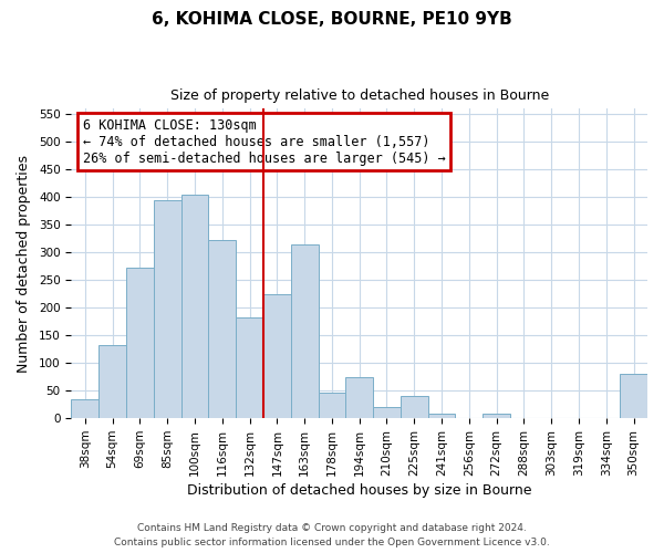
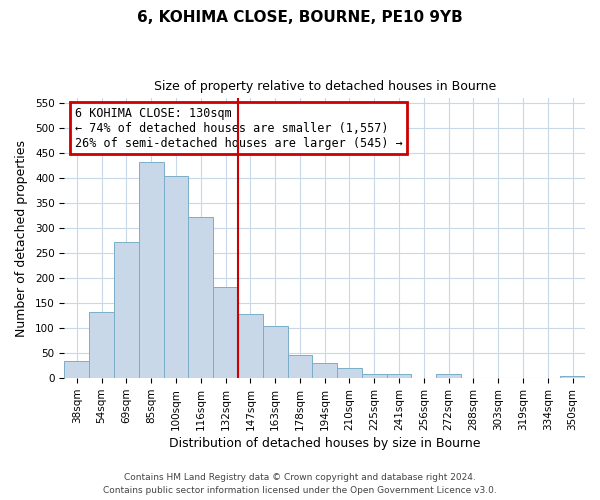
85sqm: 395 -> 433
147sqm: 225 -> 128
163sqm: 315 -> 105
194sqm: 75 -> 30
225sqm: 40 -> 8
350sqm: 80 -> 5
